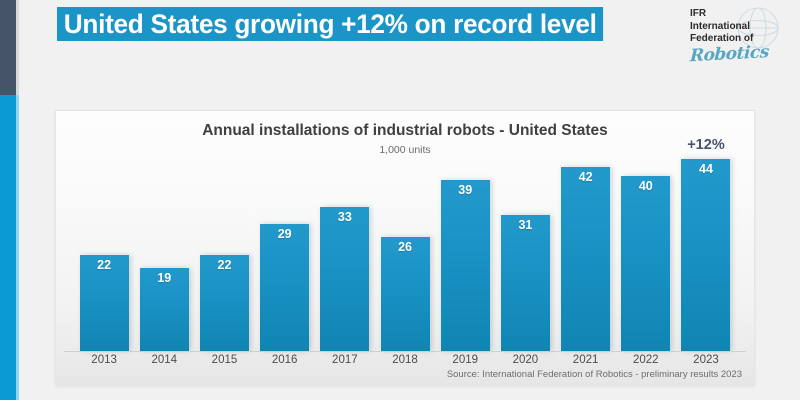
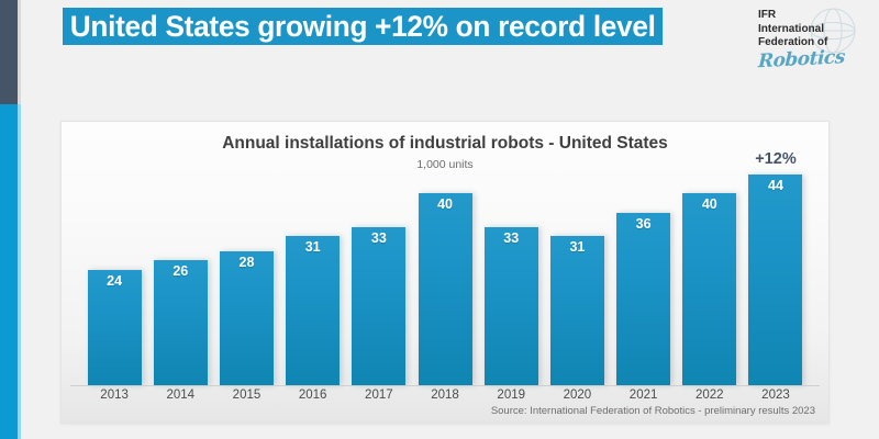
2013: 22 -> 24
2014: 19 -> 26
2015: 22 -> 28
2016: 29 -> 31
2018: 26 -> 40
2019: 39 -> 33
2021: 42 -> 36
